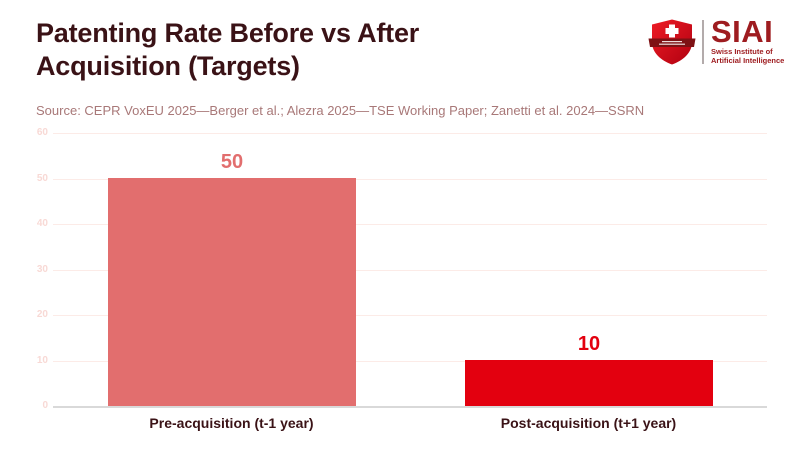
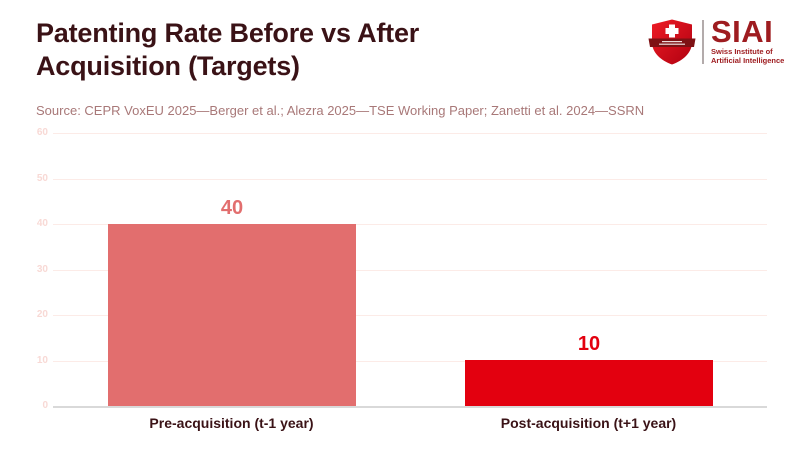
Pre-acquisition (t-1 year): 50 -> 40
